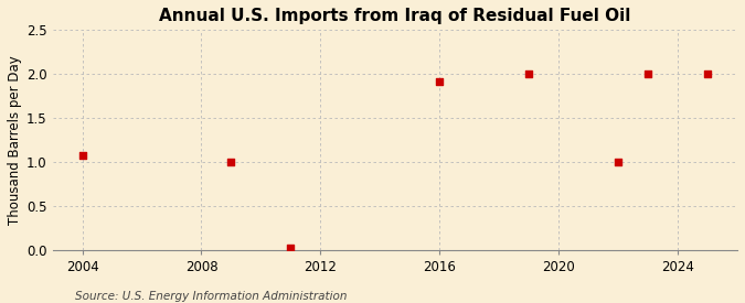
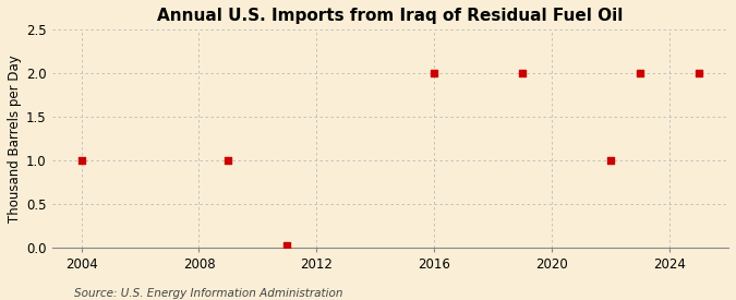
2004: 1.08 -> 1.00
2016: 1.92 -> 2.00
